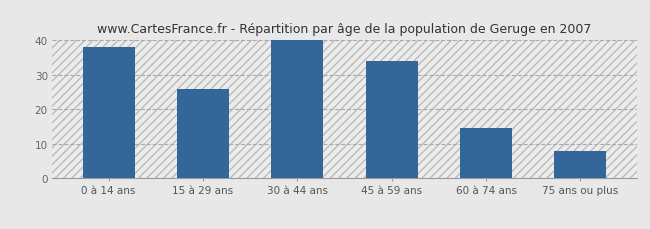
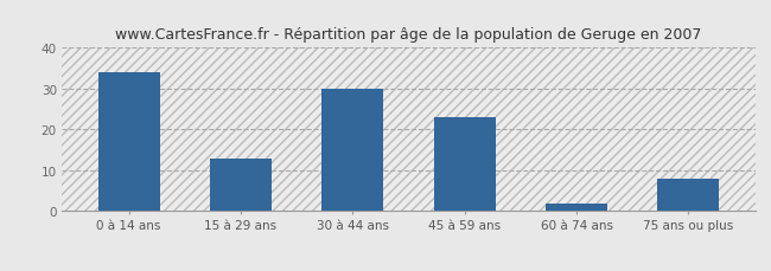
0 à 14 ans: 38.0 -> 34.0
15 à 29 ans: 26.0 -> 13.0
30 à 44 ans: 40.0 -> 30.0
45 à 59 ans: 34.0 -> 23.0
60 à 74 ans: 14.5 -> 2.0
